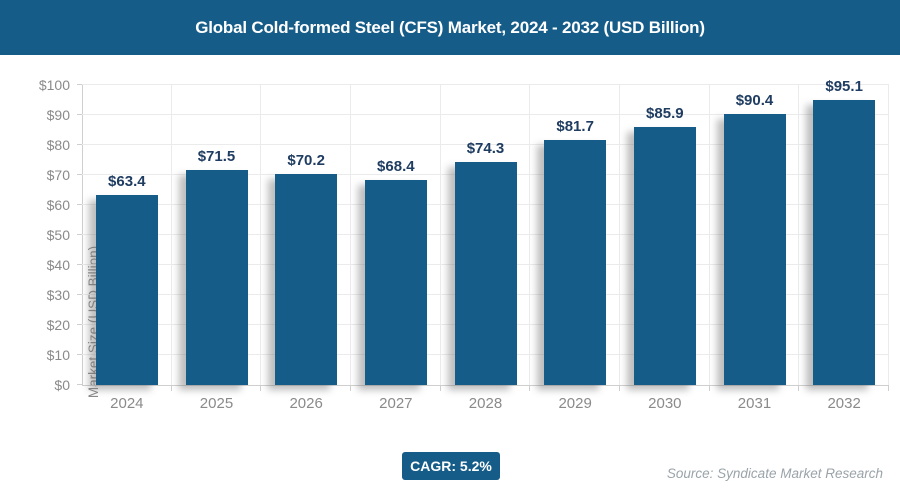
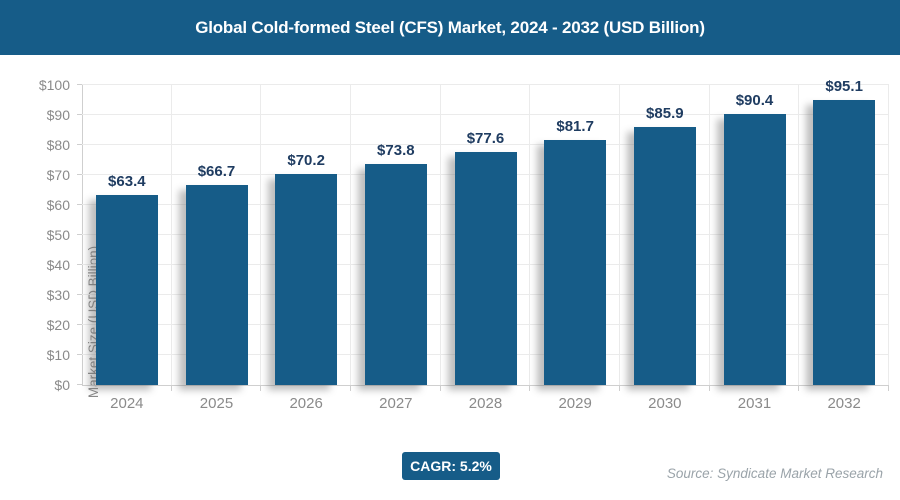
2025: $71.5 -> $66.7
2027: $68.4 -> $73.8
2028: $74.3 -> $77.6
